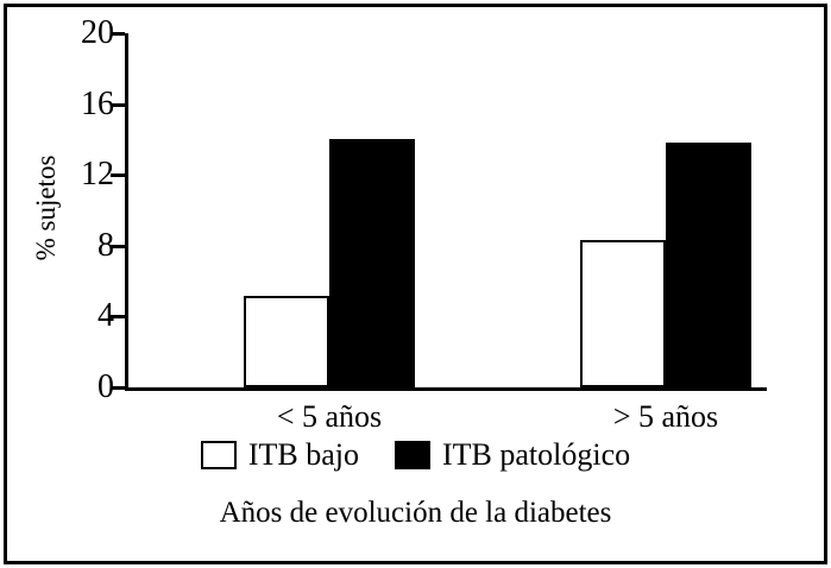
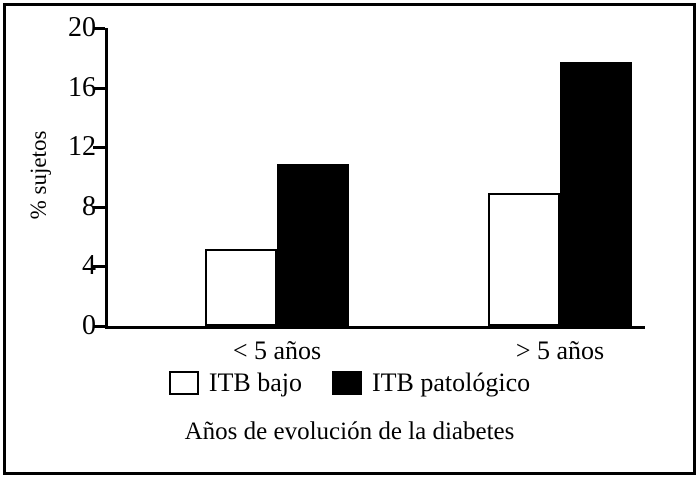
ITB patológico/< 5 años: 14.0 -> 10.9
ITB bajo/> 5 años: 8.3 -> 8.9
ITB patológico/> 5 años: 13.8 -> 17.7
